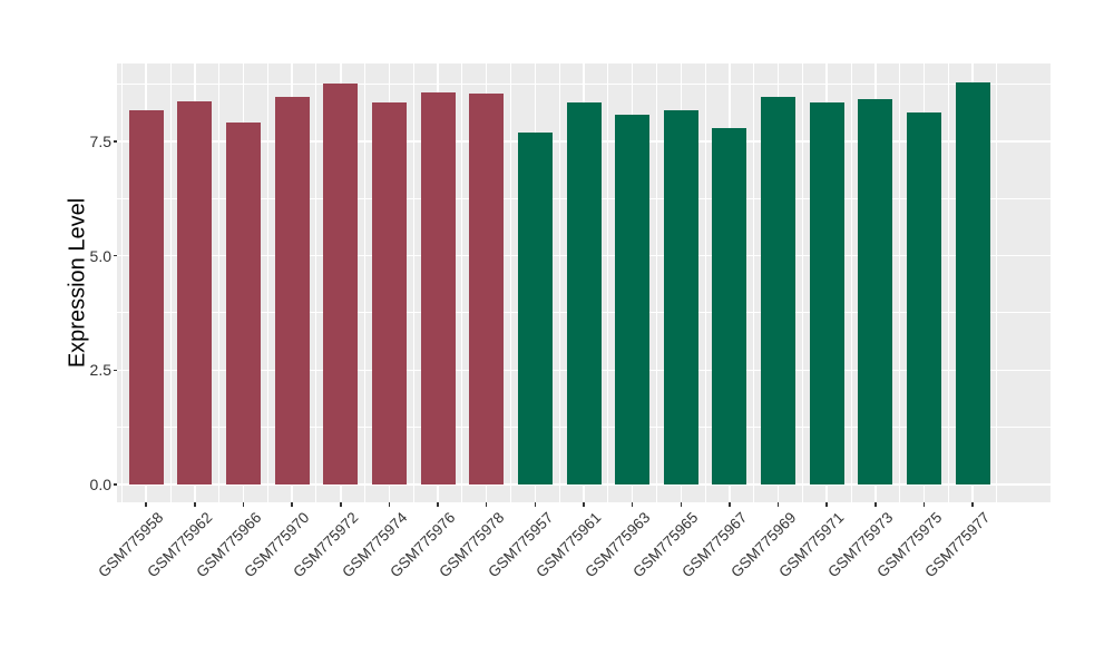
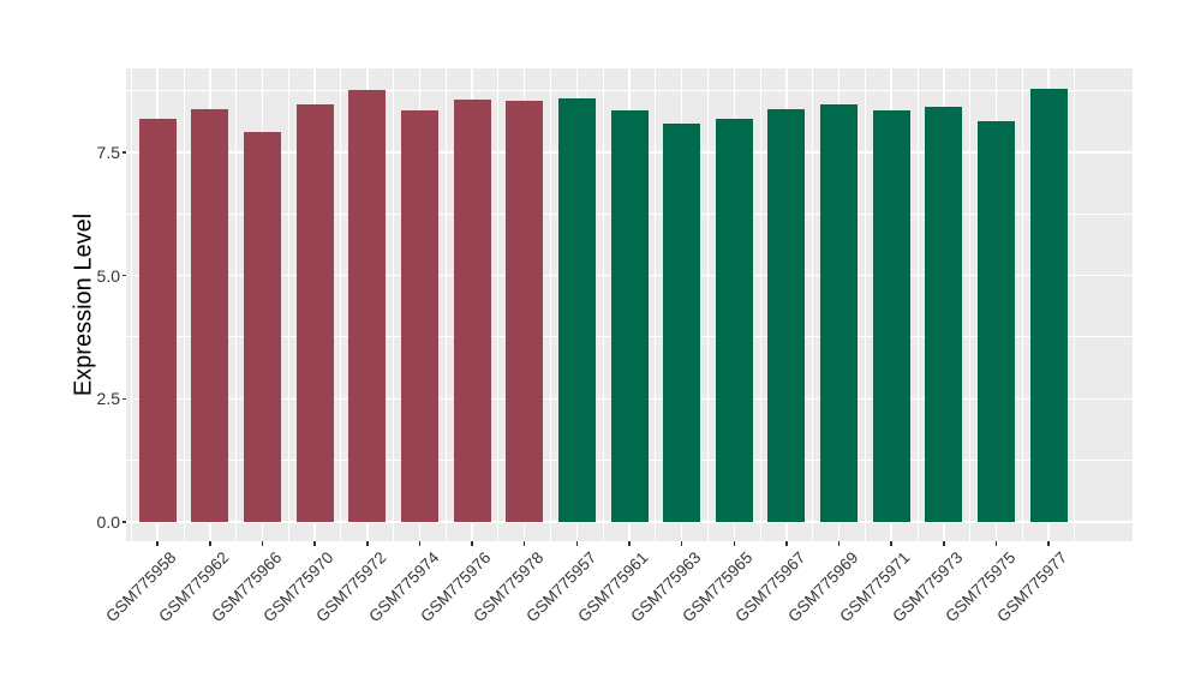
GSM775957: 7.7 -> 8.6
GSM775967: 7.8 -> 8.4
